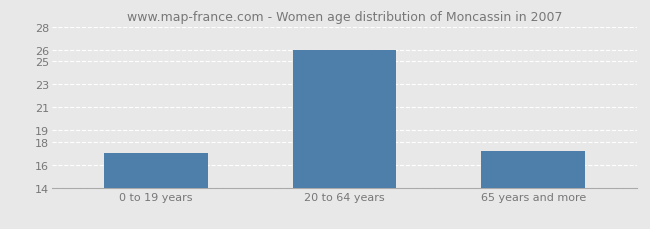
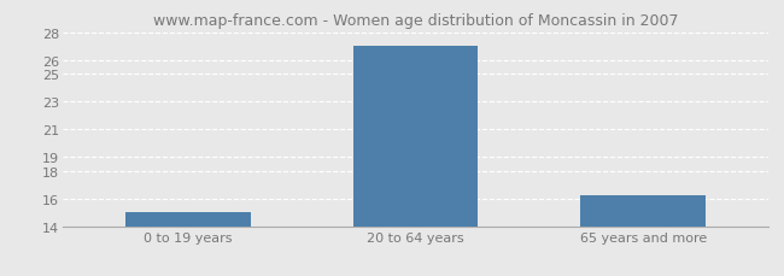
0 to 19 years: 17.0 -> 15.0
20 to 64 years: 26.0 -> 27.0
65 years and more: 17.2 -> 16.2
